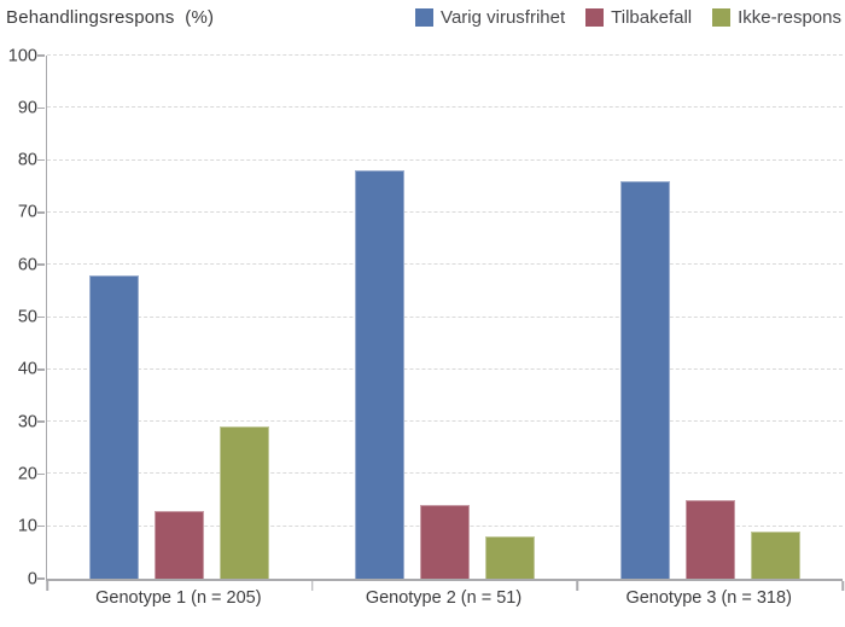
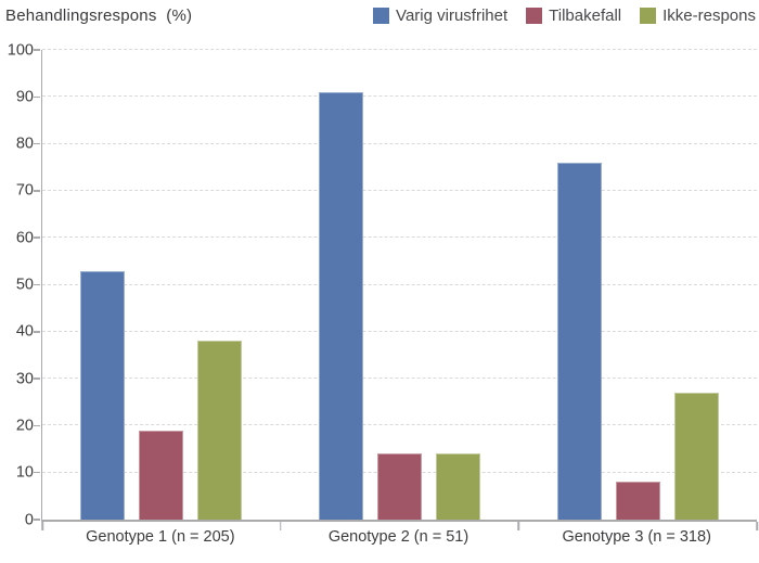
Varig virusfrihet/Genotype 1 (n = 205): 58 -> 53
Tilbakefall/Genotype 1 (n = 205): 13 -> 19
Ikke-respons/Genotype 1 (n = 205): 29 -> 38
Varig virusfrihet/Genotype 2 (n = 51): 78 -> 91
Ikke-respons/Genotype 2 (n = 51): 8 -> 14
Tilbakefall/Genotype 3 (n = 318): 15 -> 8
Ikke-respons/Genotype 3 (n = 318): 9 -> 27
